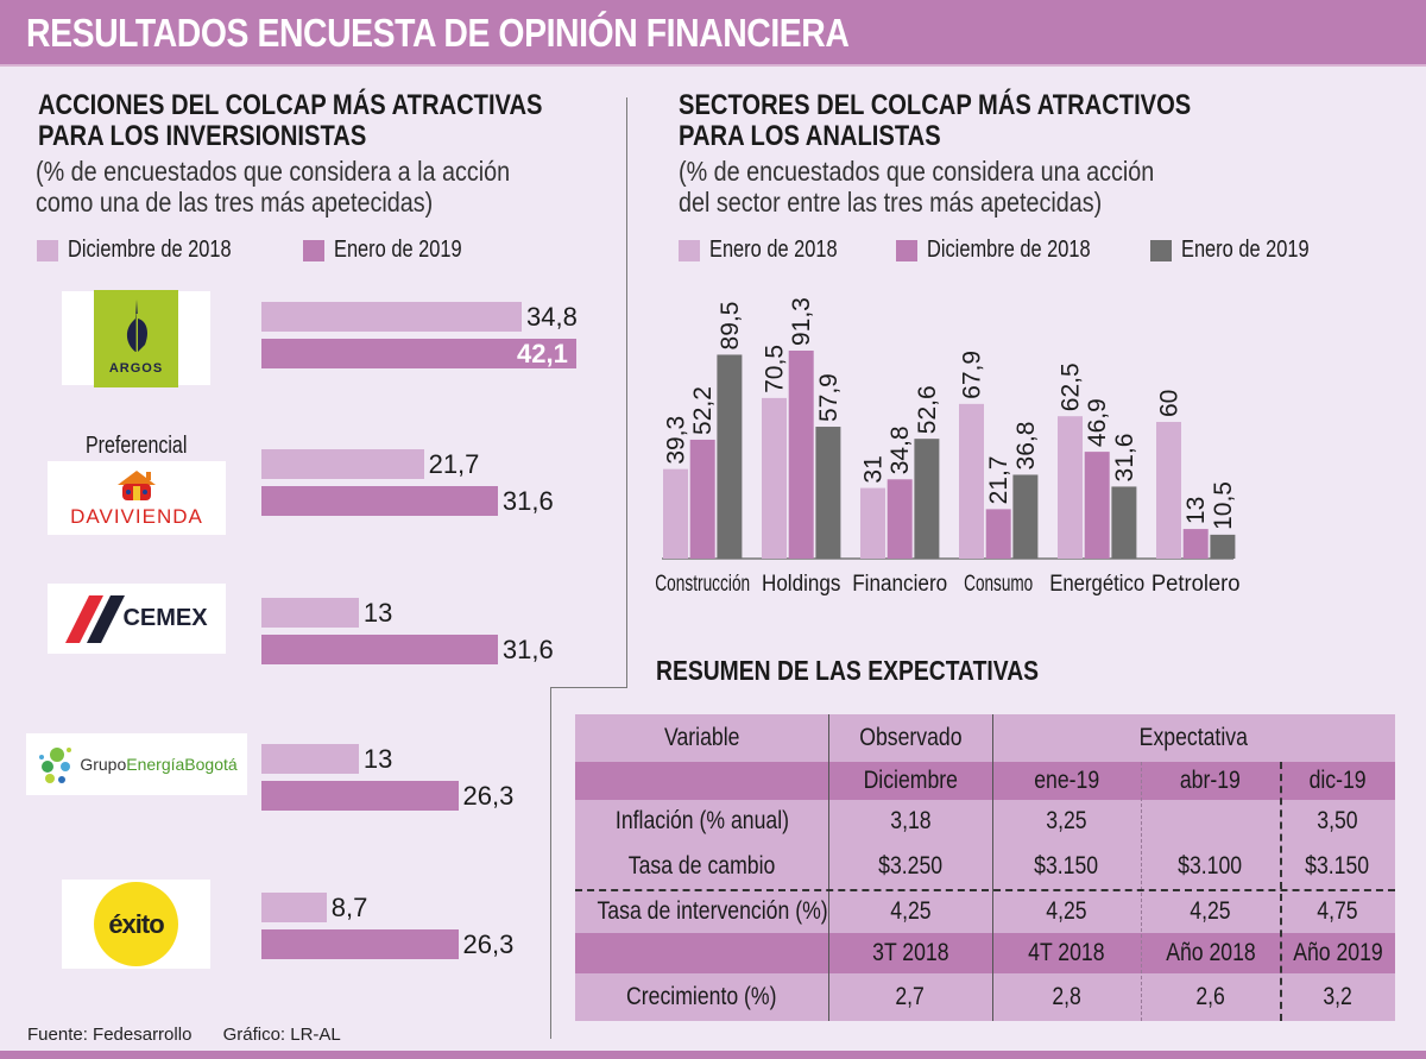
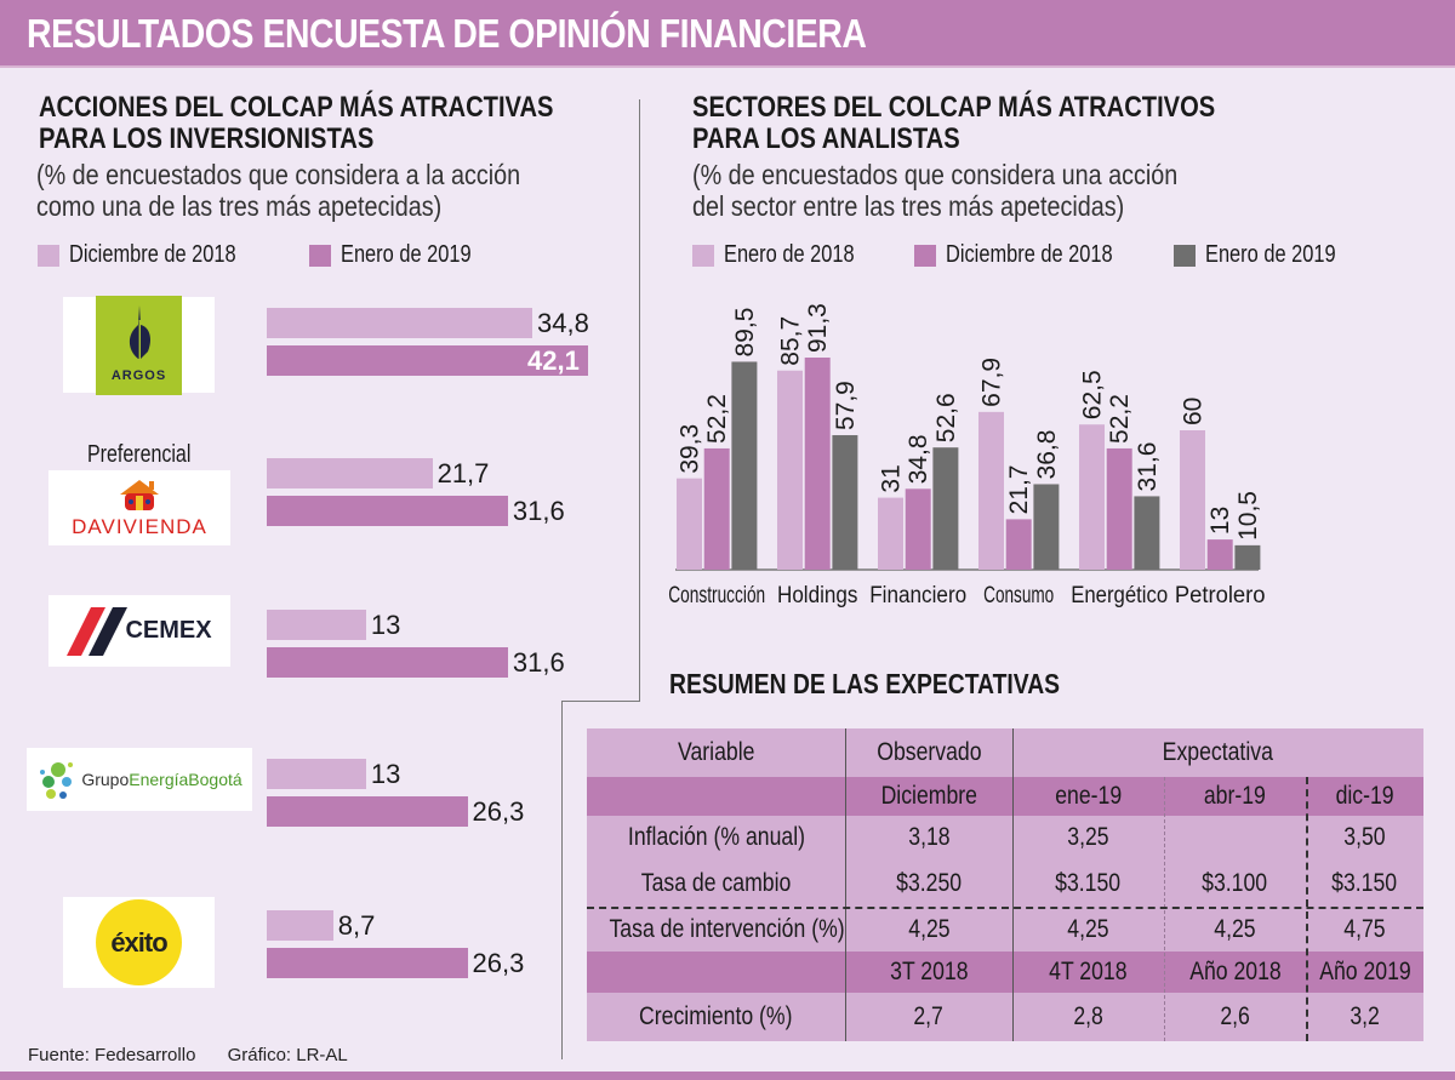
SECTORES DEL COLCAP MÁS ATRACTIVOS PARA LOS ANALISTAS/Enero de 2018/Holdings: 70,5 -> 85,7
SECTORES DEL COLCAP MÁS ATRACTIVOS PARA LOS ANALISTAS/Diciembre de 2018/Energético: 46,9 -> 52,2
